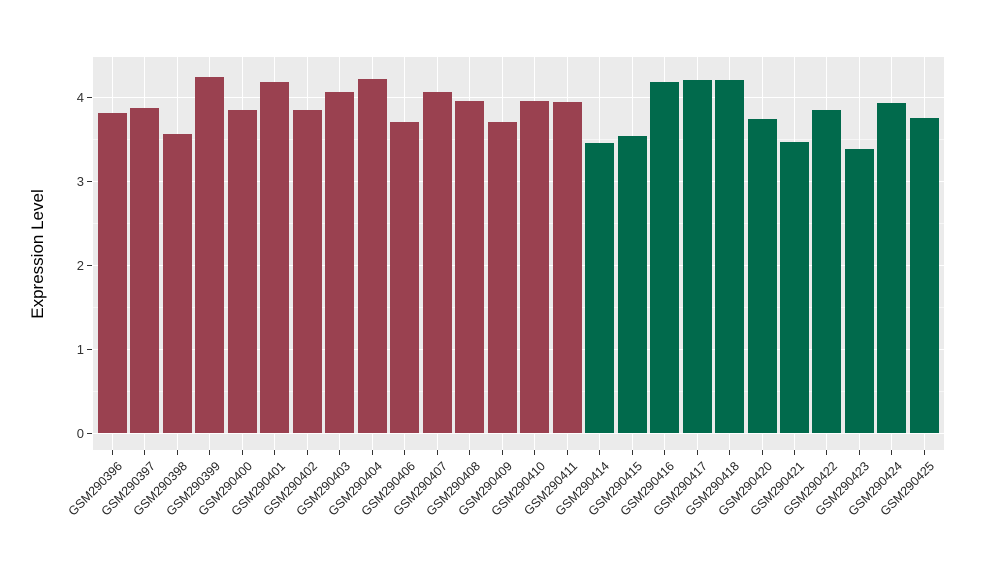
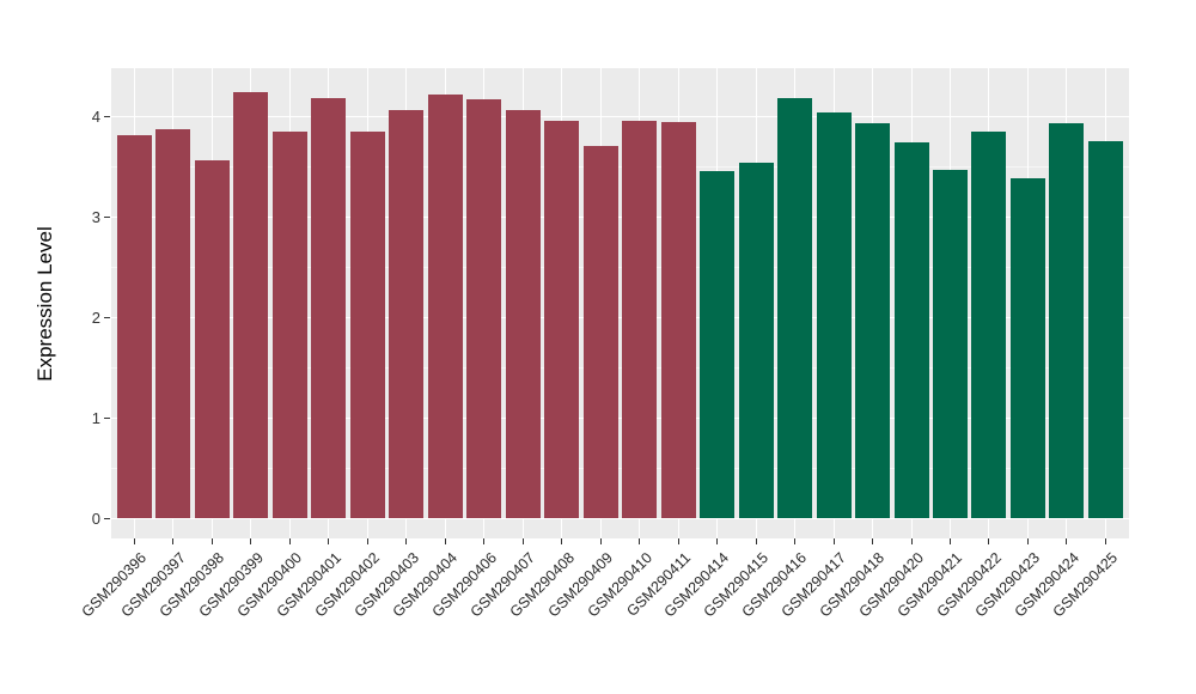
GSM290406: 3.7 -> 4.2
GSM290417: 4.2 -> 4.0
GSM290418: 4.2 -> 3.9
